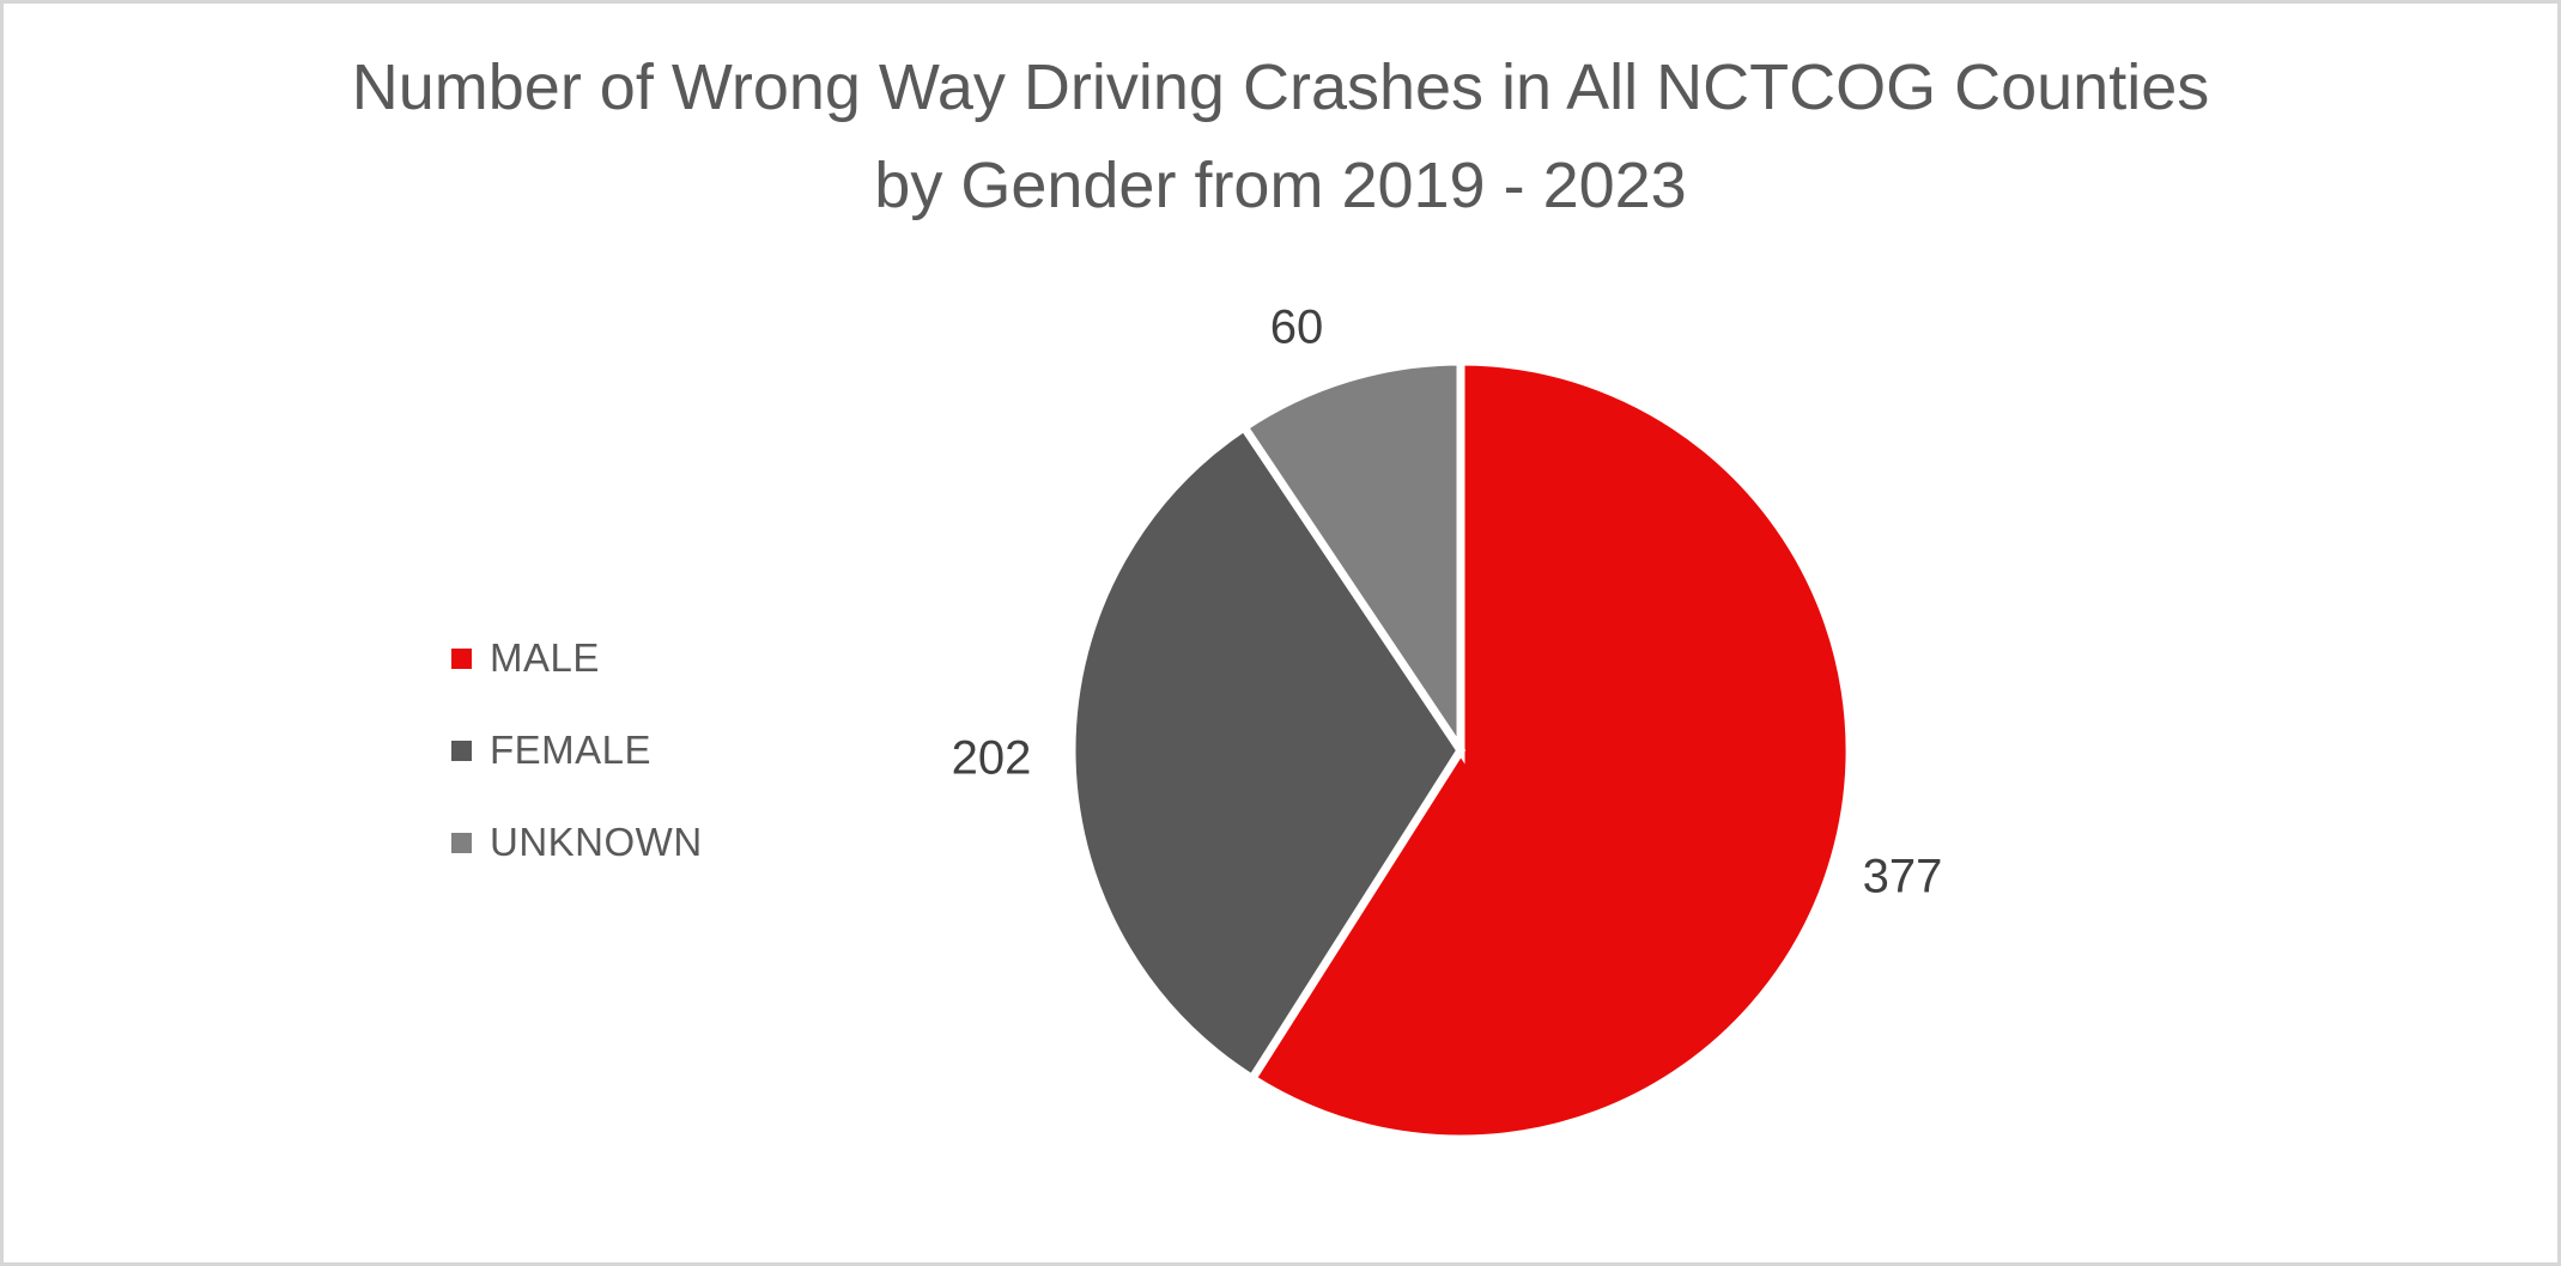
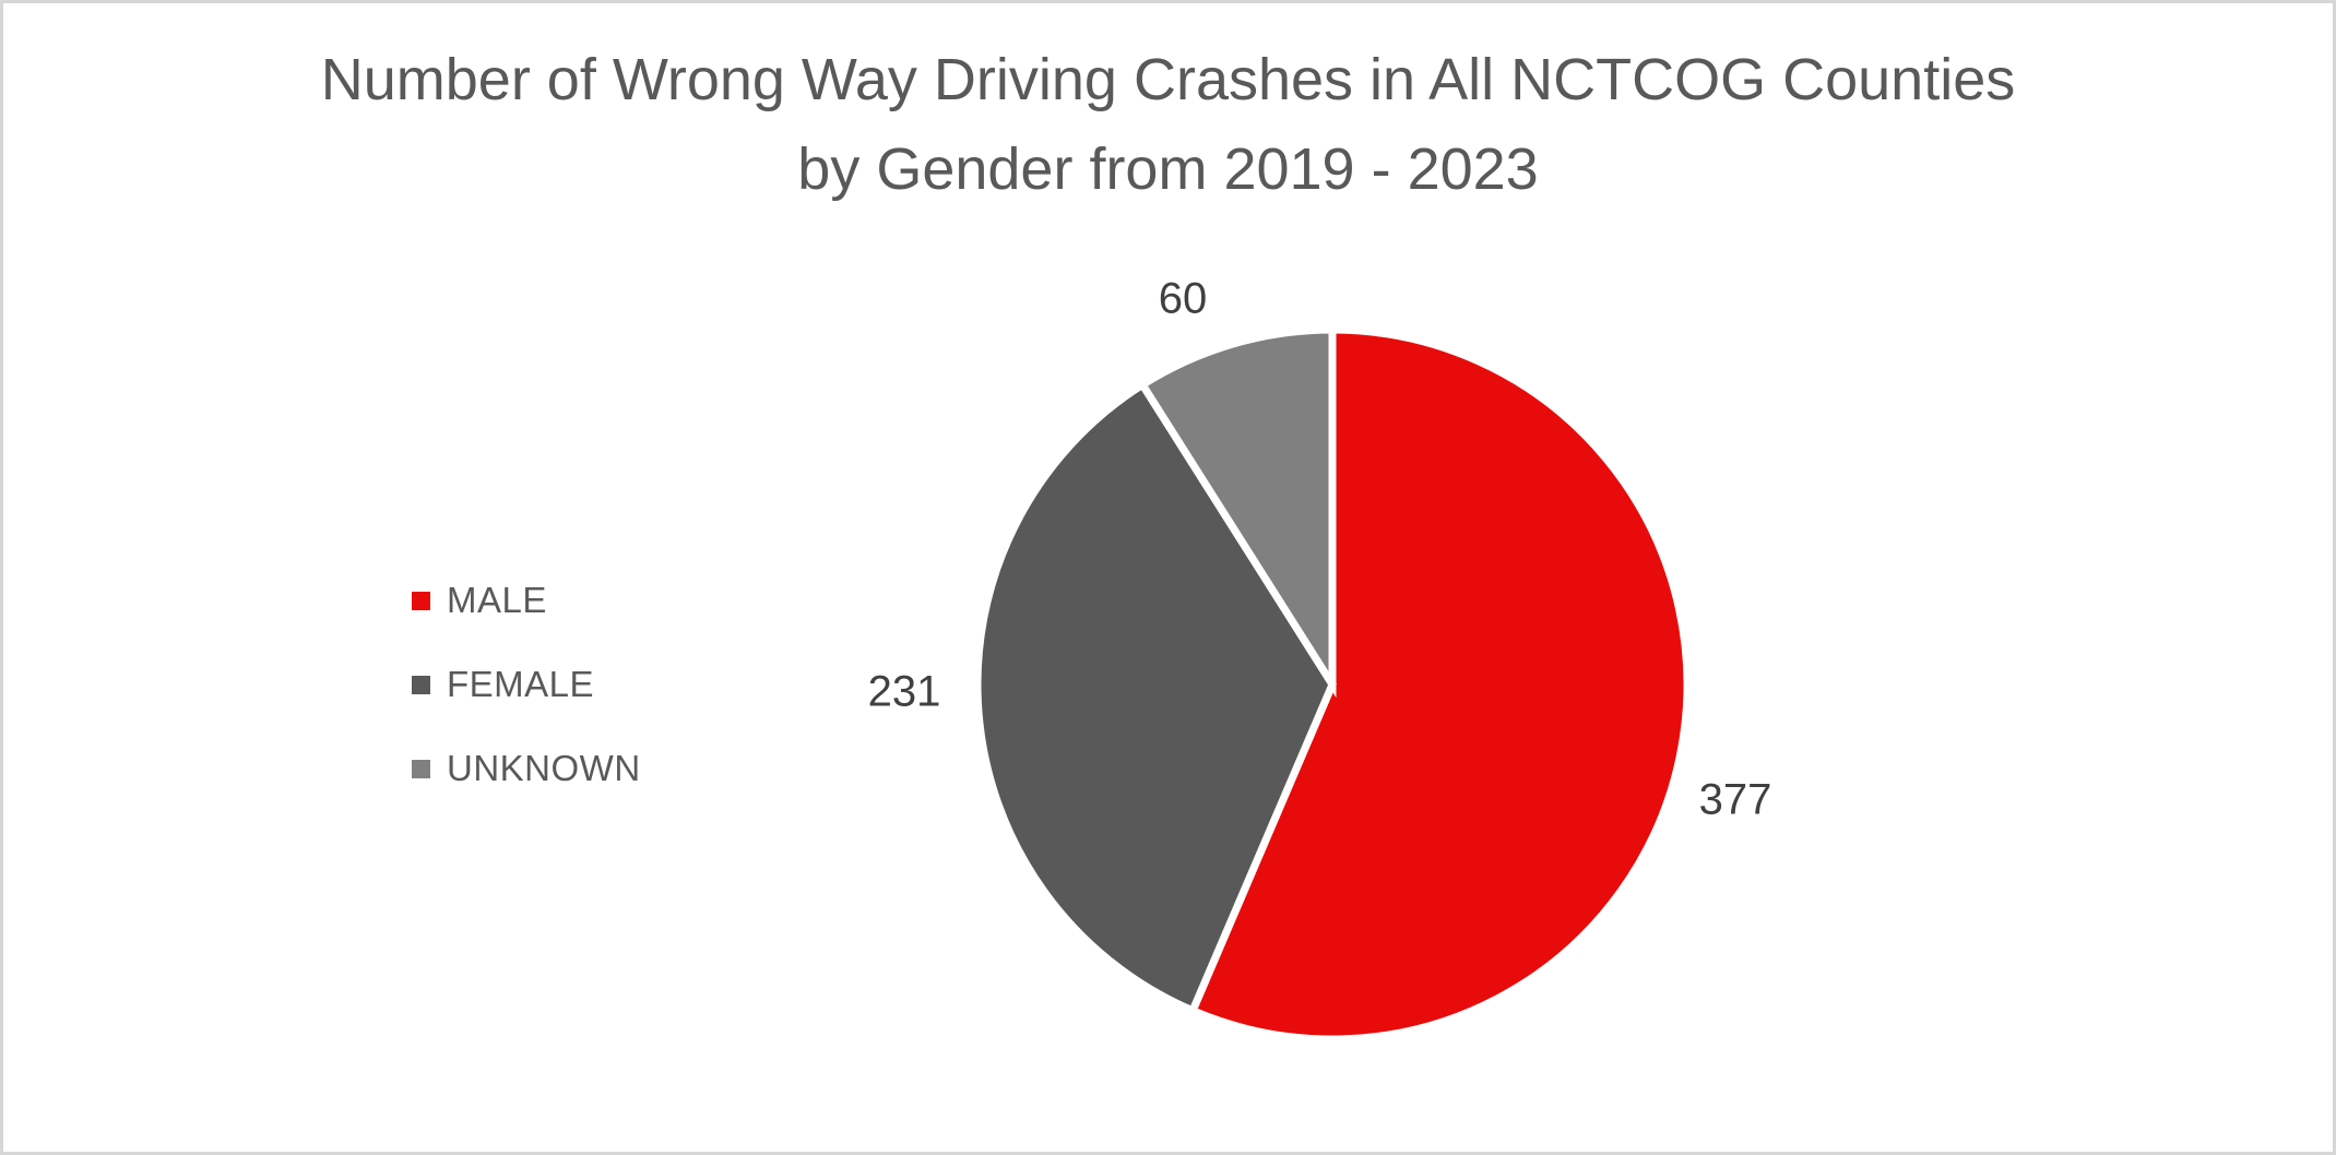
FEMALE: 202 -> 231
